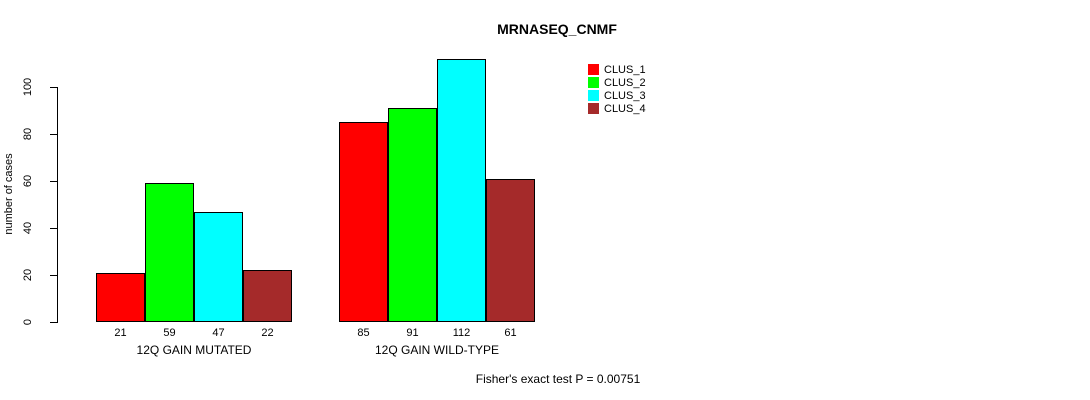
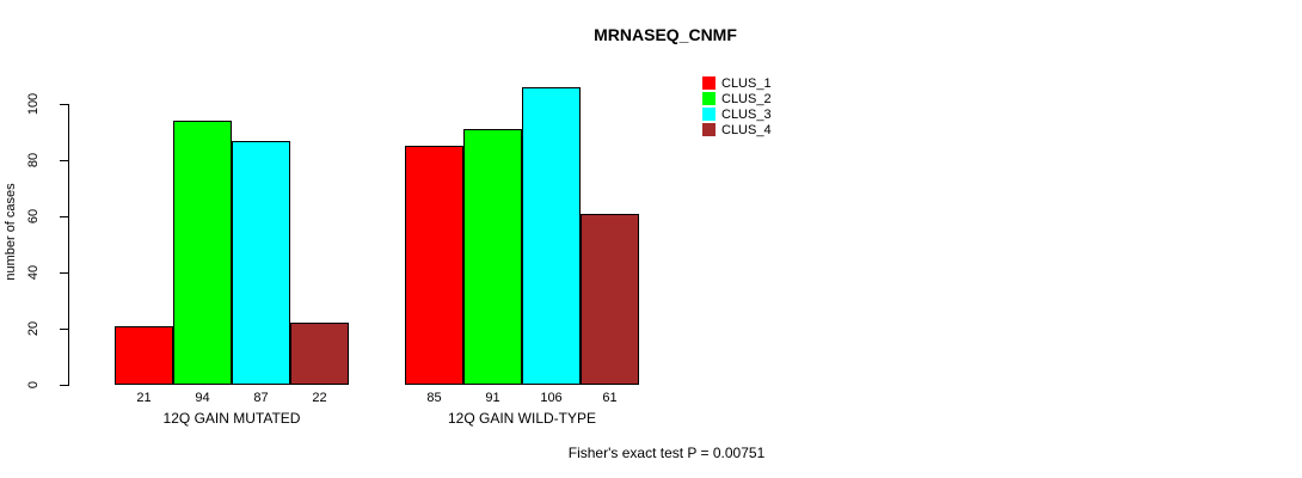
CLUS_2/12Q GAIN MUTATED: 59 -> 94
CLUS_3/12Q GAIN MUTATED: 47 -> 87
CLUS_3/12Q GAIN WILD-TYPE: 112 -> 106
